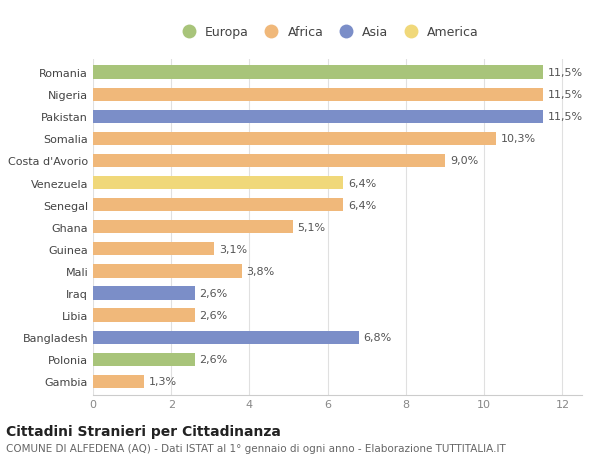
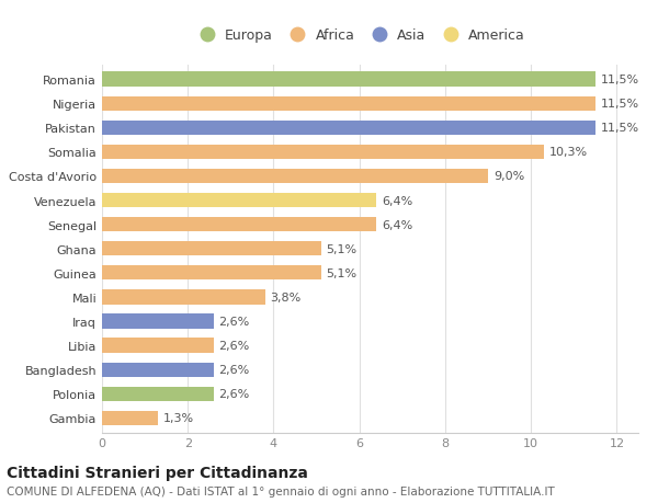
Guinea: 3,1% -> 5,1%
Bangladesh: 6,8% -> 2,6%
